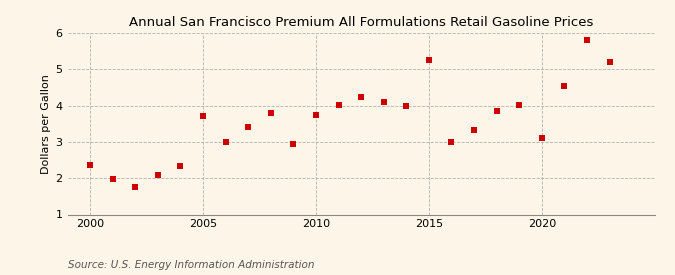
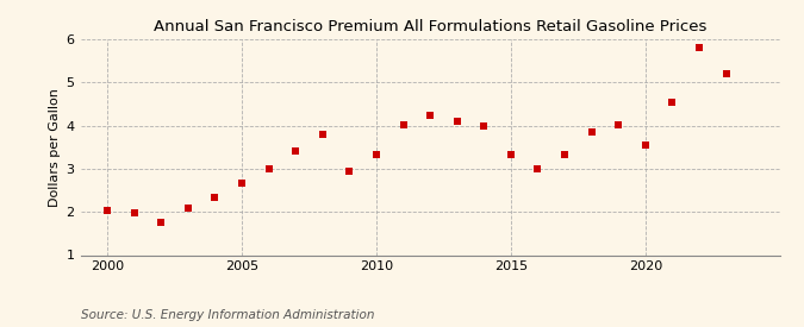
2000: 2.35 -> 2.04
2005: 3.70 -> 2.66
2010: 3.75 -> 3.32
2015: 5.25 -> 3.33
2020: 3.10 -> 3.55
